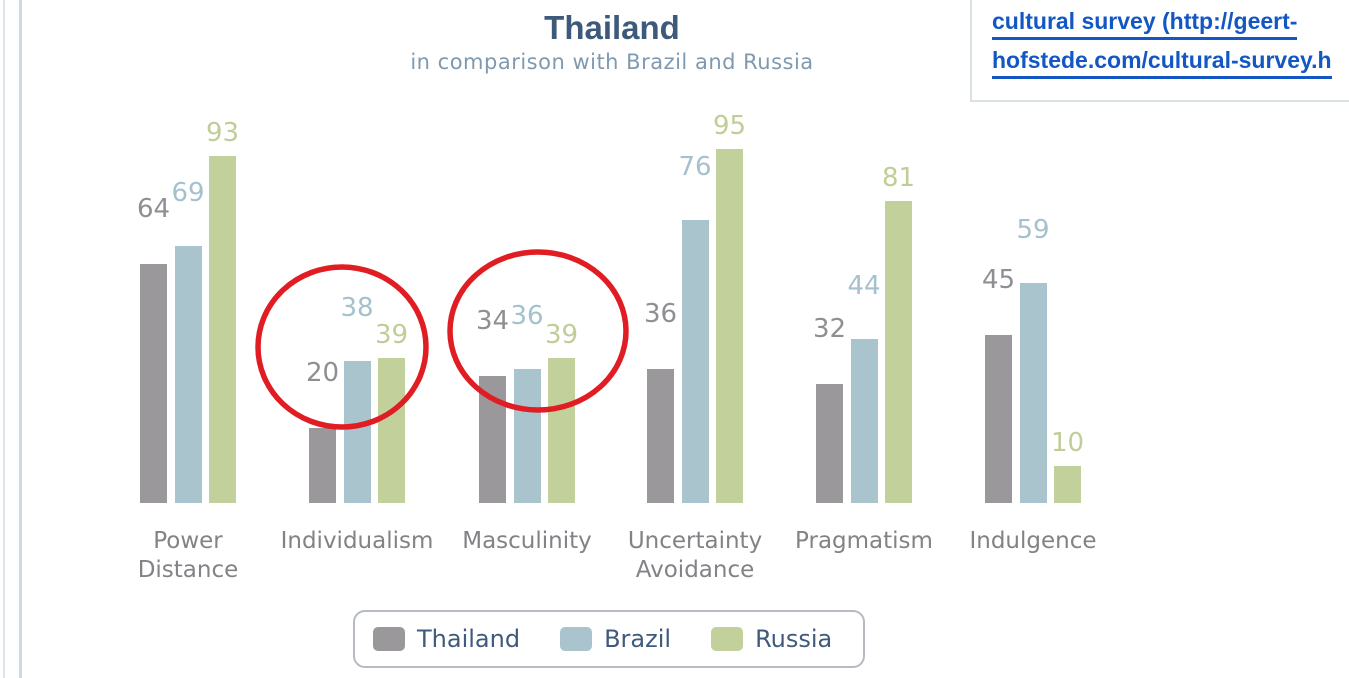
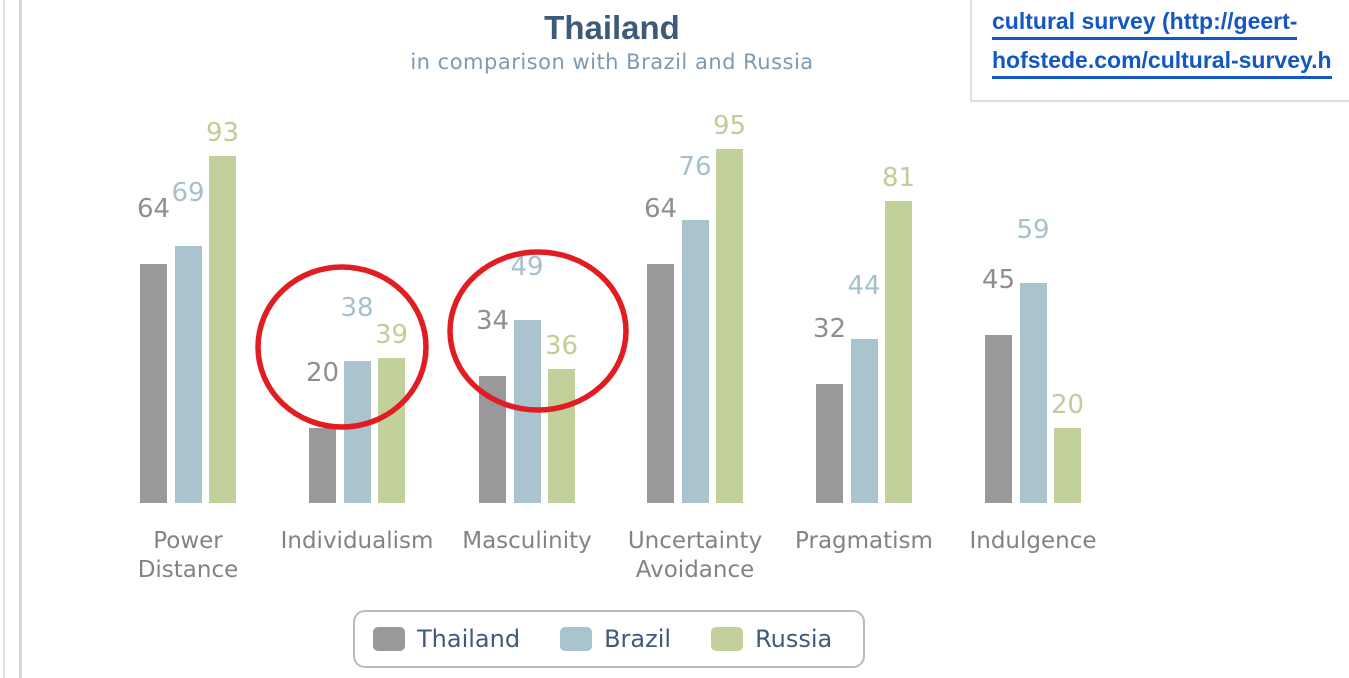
Brazil/Masculinity: 36 -> 49
Russia/Masculinity: 39 -> 36
Thailand/Uncertainty Avoidance: 36 -> 64
Russia/Indulgence: 10 -> 20
